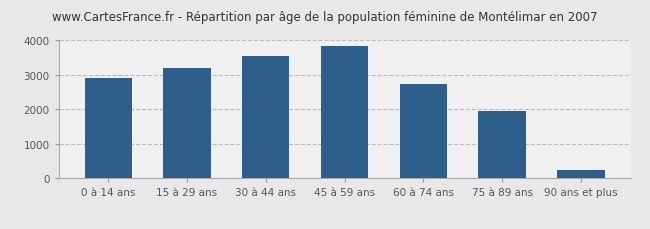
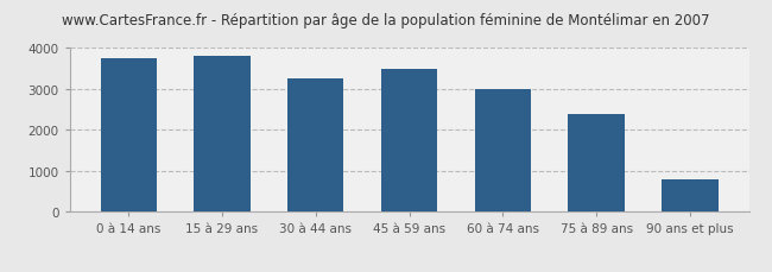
0 à 14 ans: 2900 -> 3750
15 à 29 ans: 3210 -> 3800
30 à 44 ans: 3550 -> 3250
45 à 59 ans: 3830 -> 3500
60 à 74 ans: 2730 -> 3000
75 à 89 ans: 1950 -> 2400
90 ans et plus: 240 -> 800
